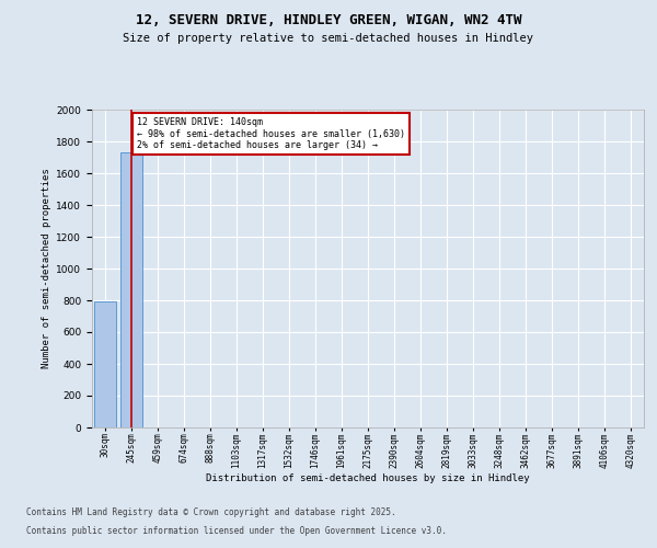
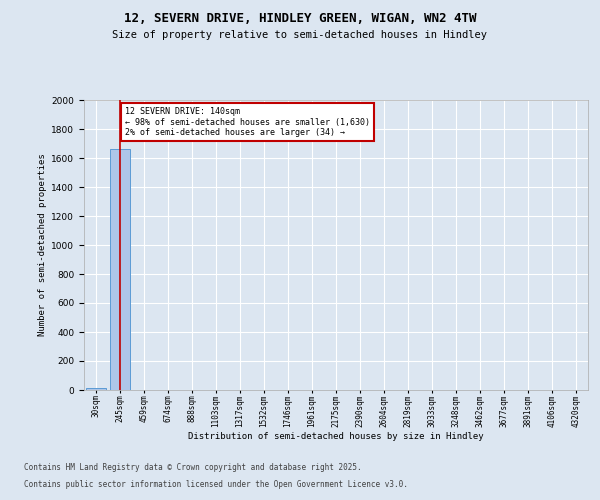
30sqm: 790 -> 20
245sqm: 1730 -> 1660
